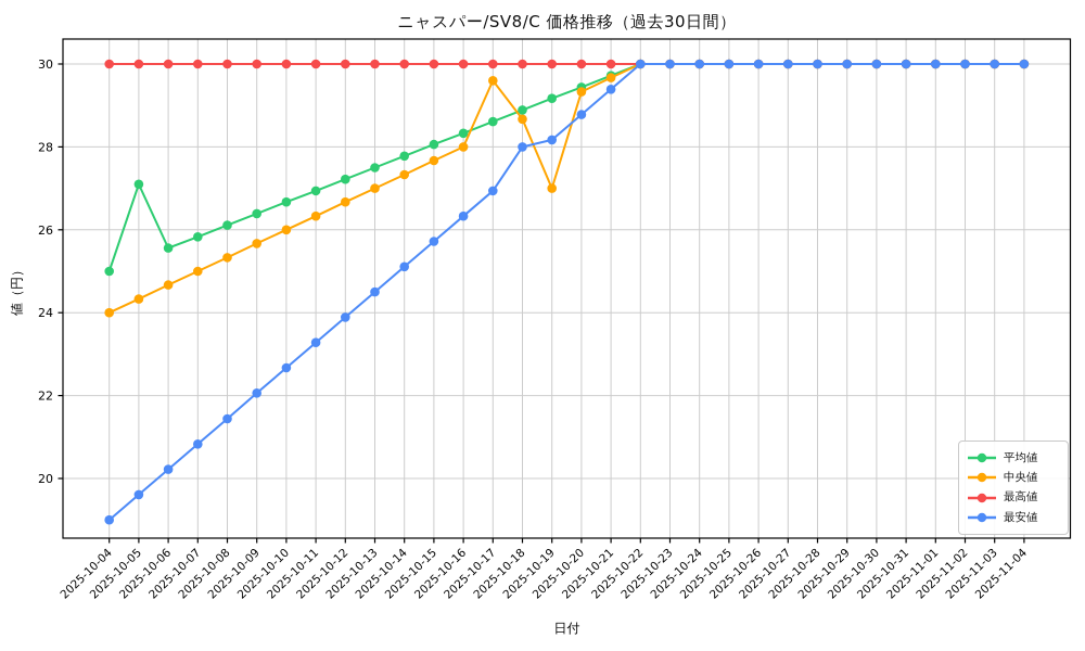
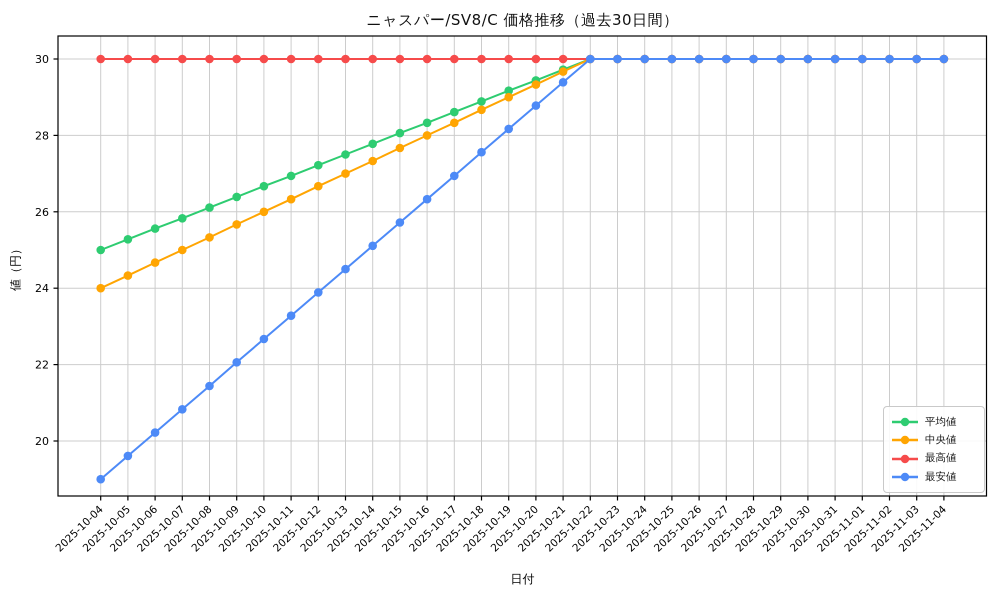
平均値/2025-10-05: 27.1 -> 25.3
中央値/2025-10-17: 29.6 -> 28.3
最安値/2025-10-18: 28.0 -> 27.6
中央値/2025-10-19: 27.0 -> 29.0
